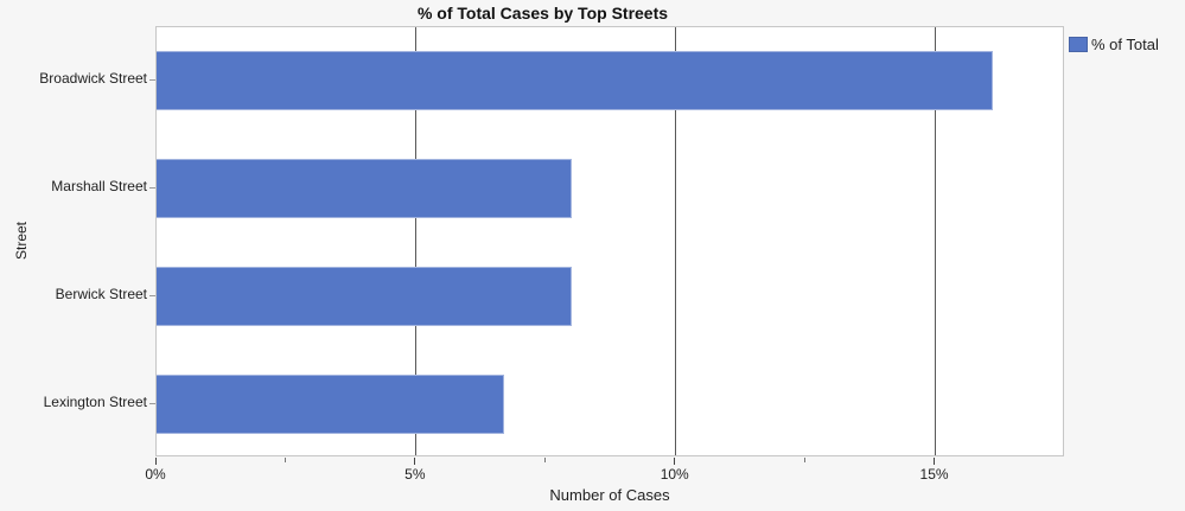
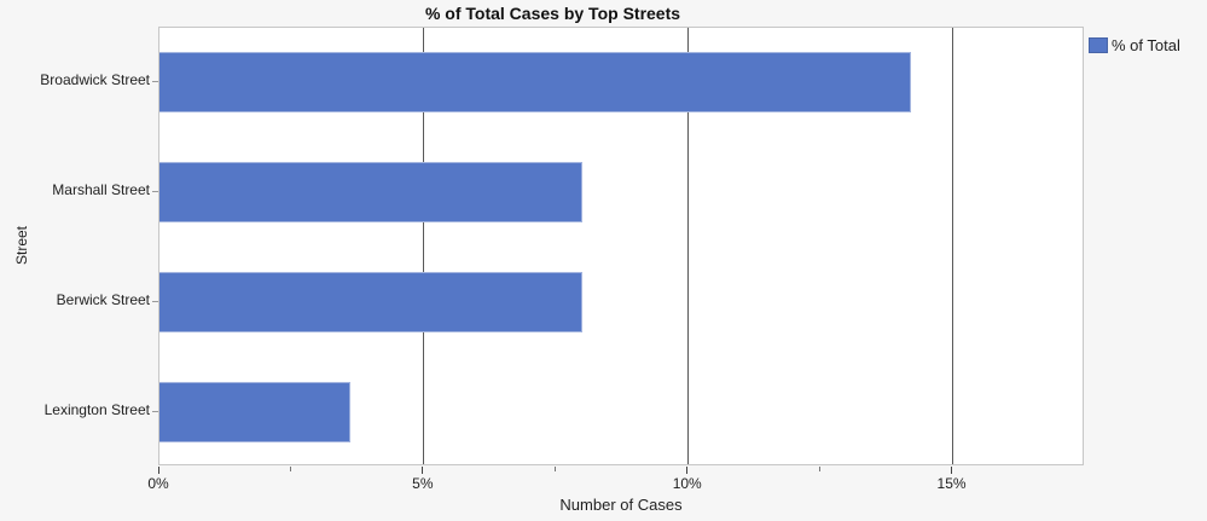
Broadwick Street: 16.1% -> 14.2%
Lexington Street: 6.7% -> 3.6%
